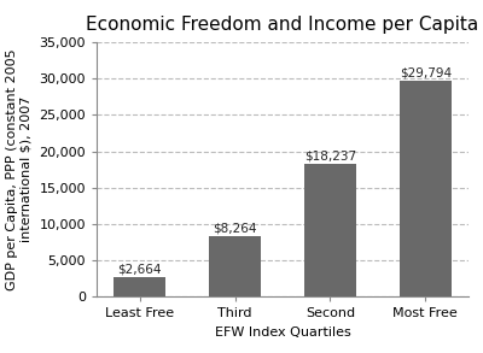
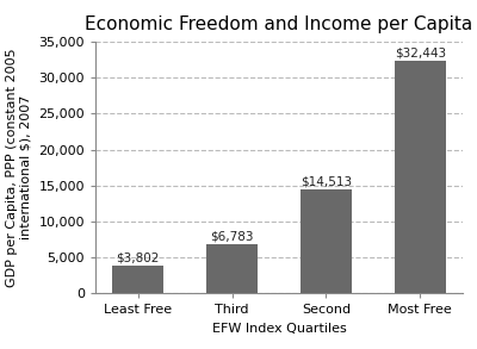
Least Free: $2,664 -> $3,802
Third: $8,264 -> $6,783
Second: $18,237 -> $14,513
Most Free: $29,794 -> $32,443
